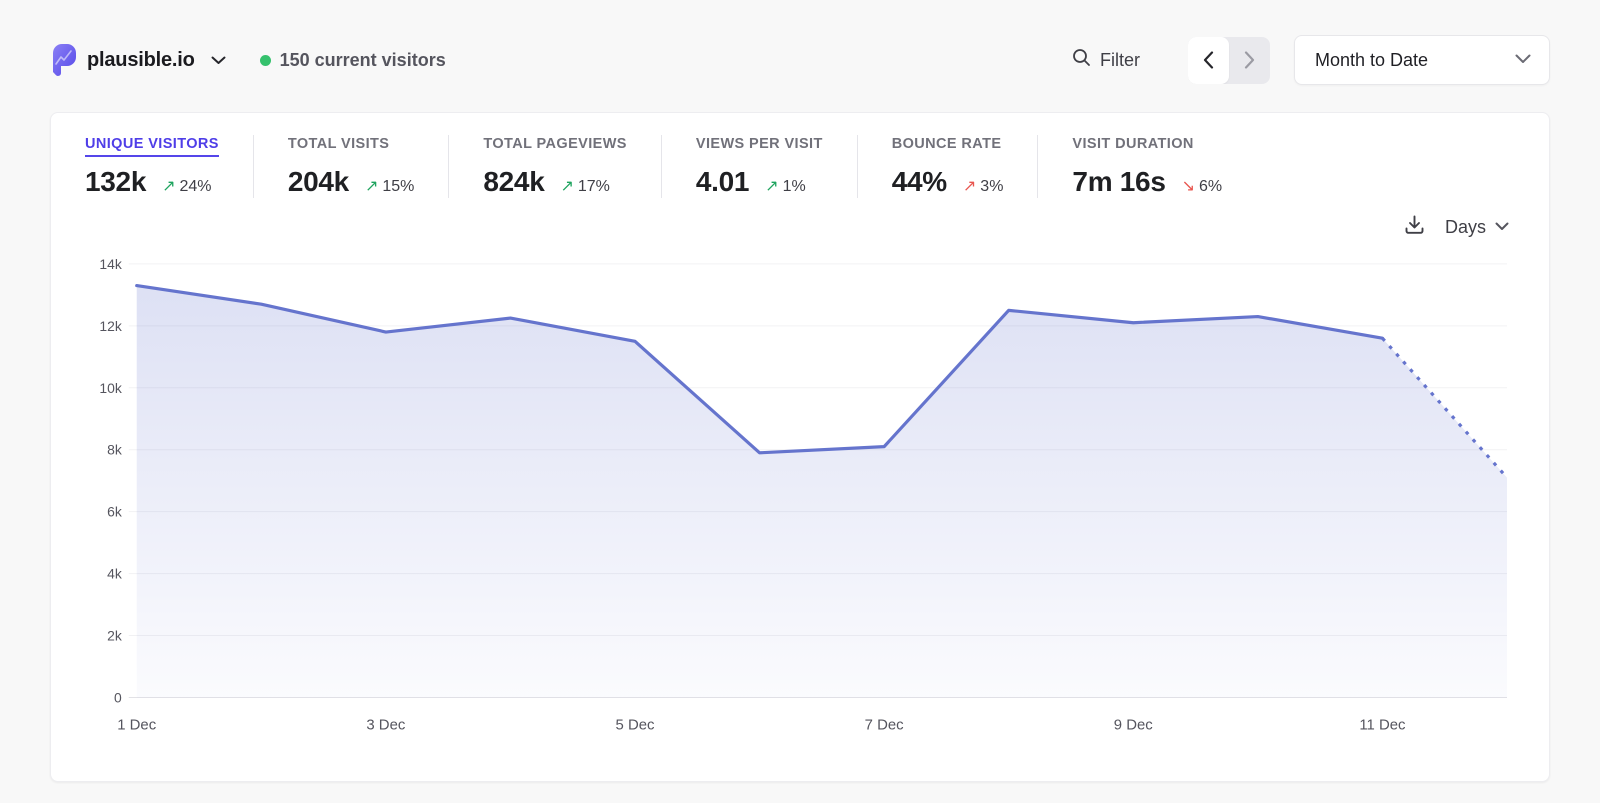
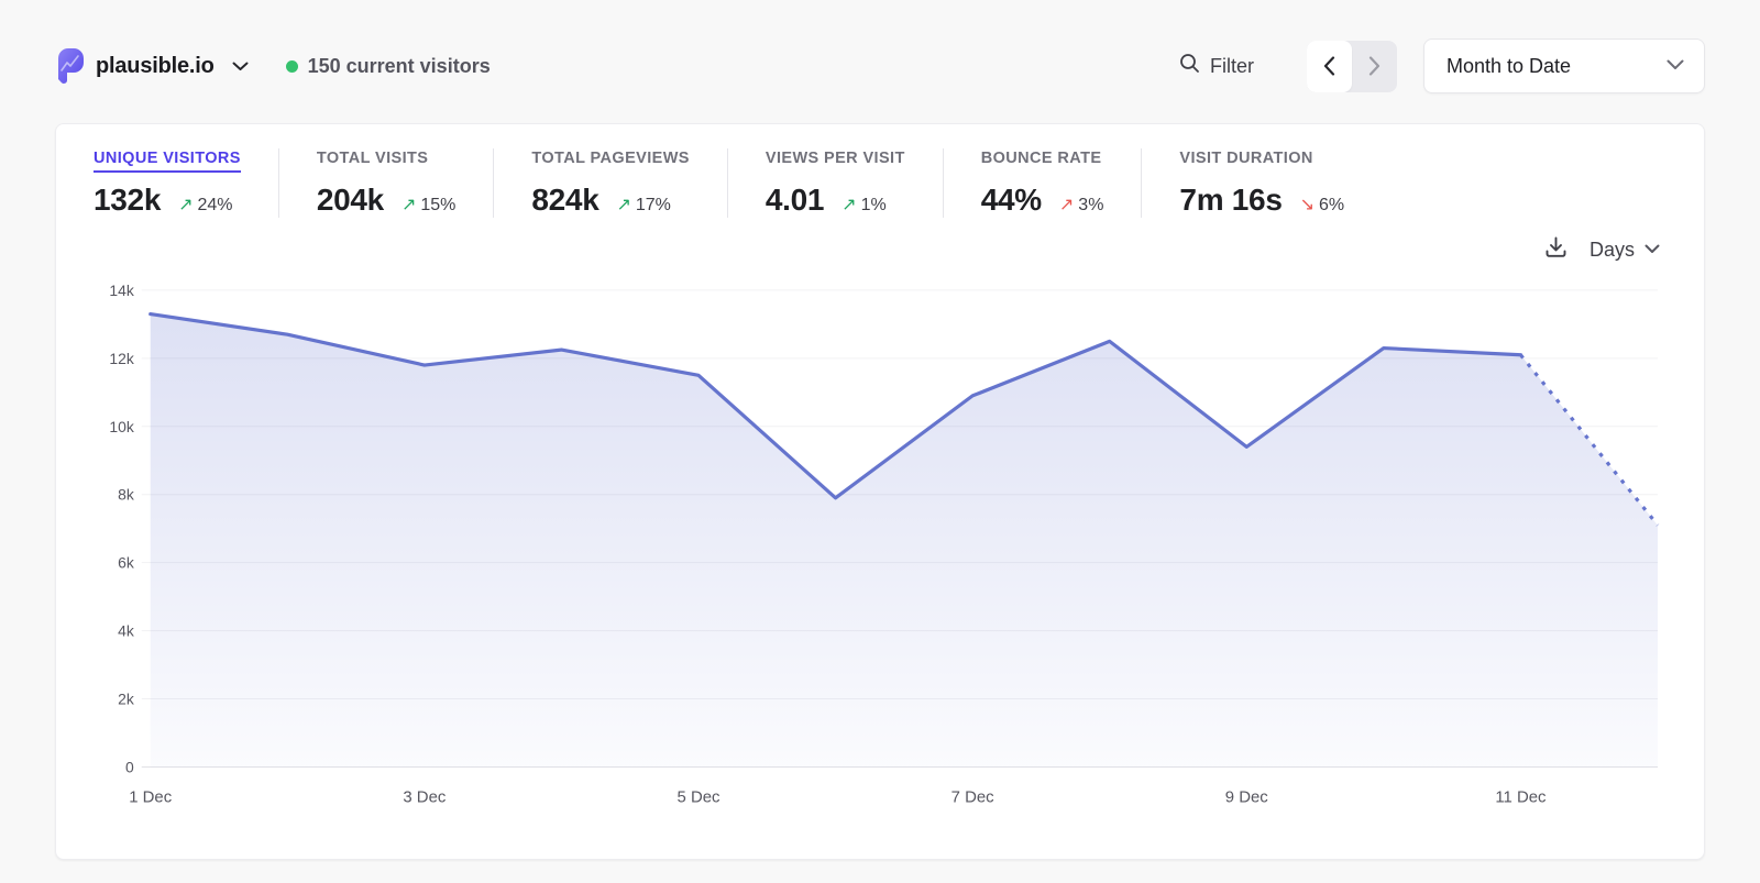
7 Dec: 8.1k -> 10.9k
9 Dec: 12.1k -> 9.4k
11 Dec: 11.6k -> 12.1k
